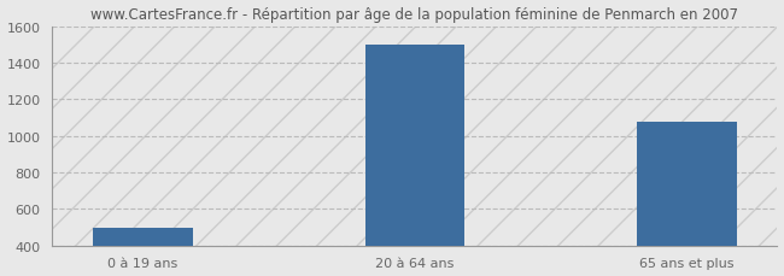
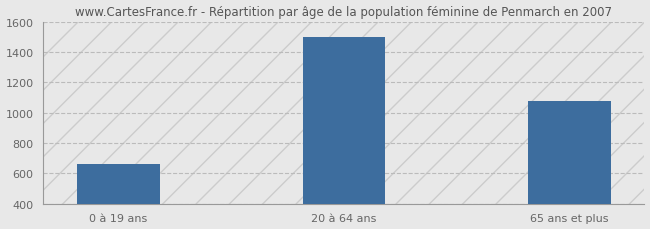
0 à 19 ans: 500 -> 660
